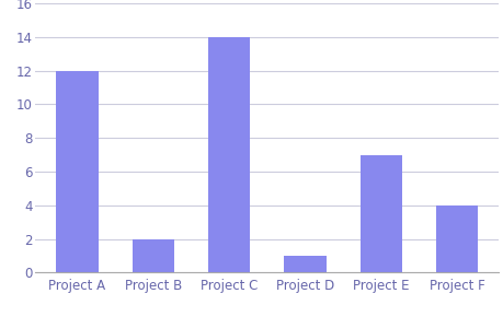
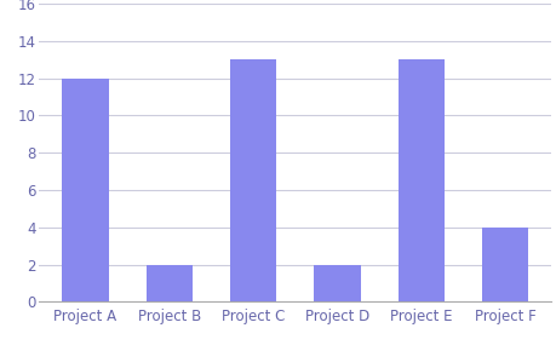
Project C: 14 -> 13
Project D: 1 -> 2
Project E: 7 -> 13
